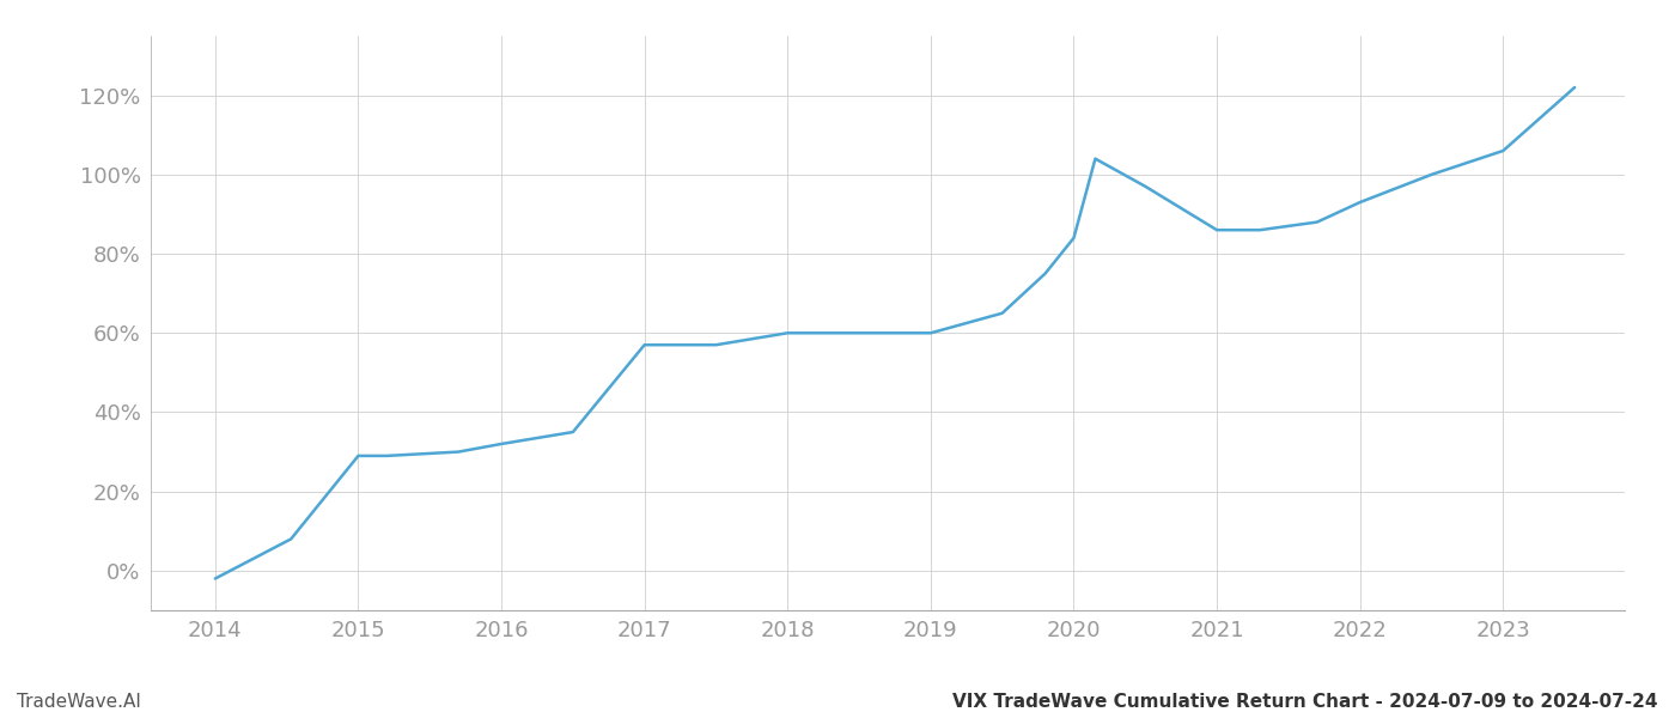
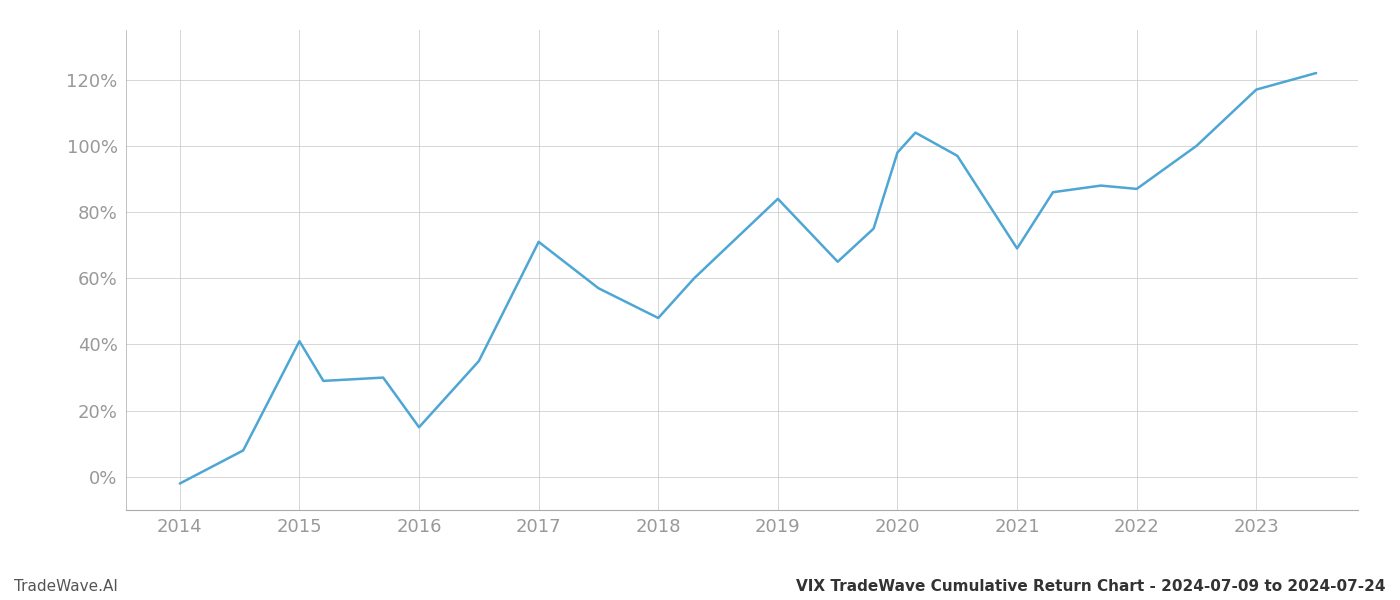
2015: 29% -> 41%
2016: 32% -> 15%
2017: 57% -> 71%
2018: 60% -> 48%
2019: 60% -> 84%
2020: 84% -> 98%
2021: 86% -> 69%
2022: 93% -> 87%
2023: 106% -> 117%
